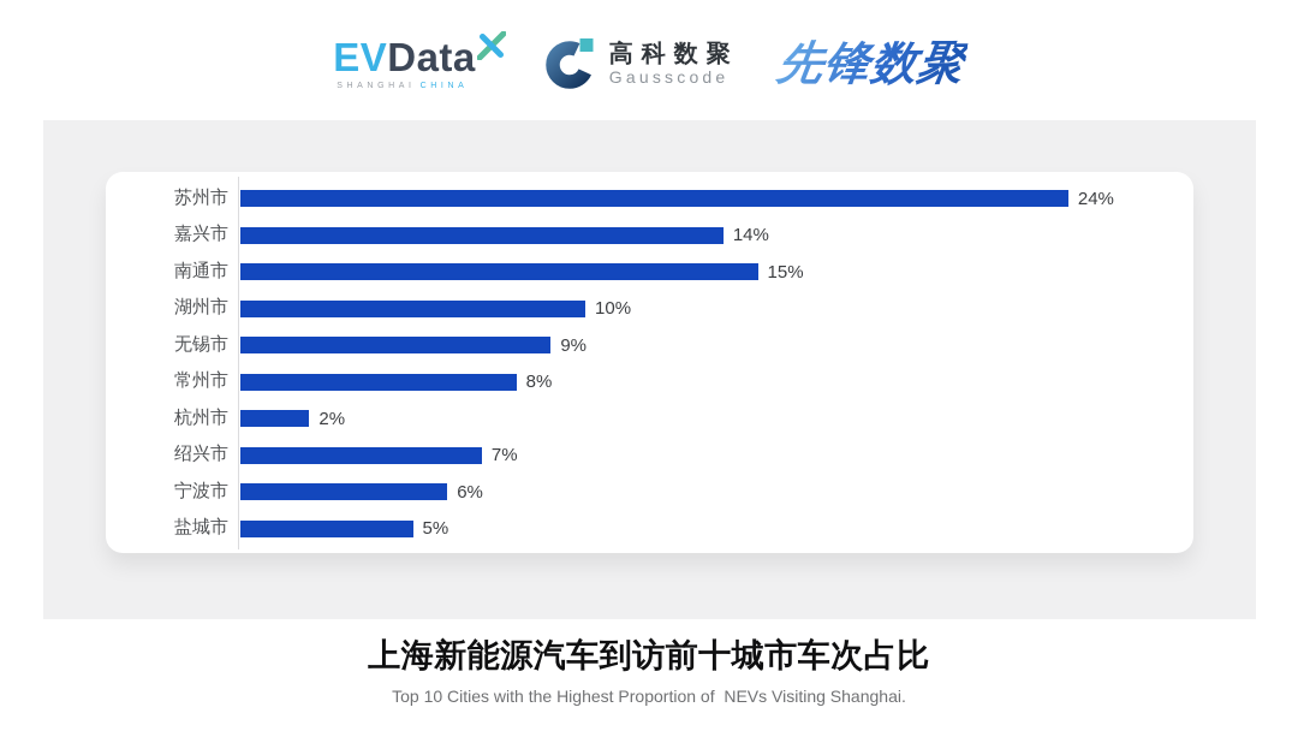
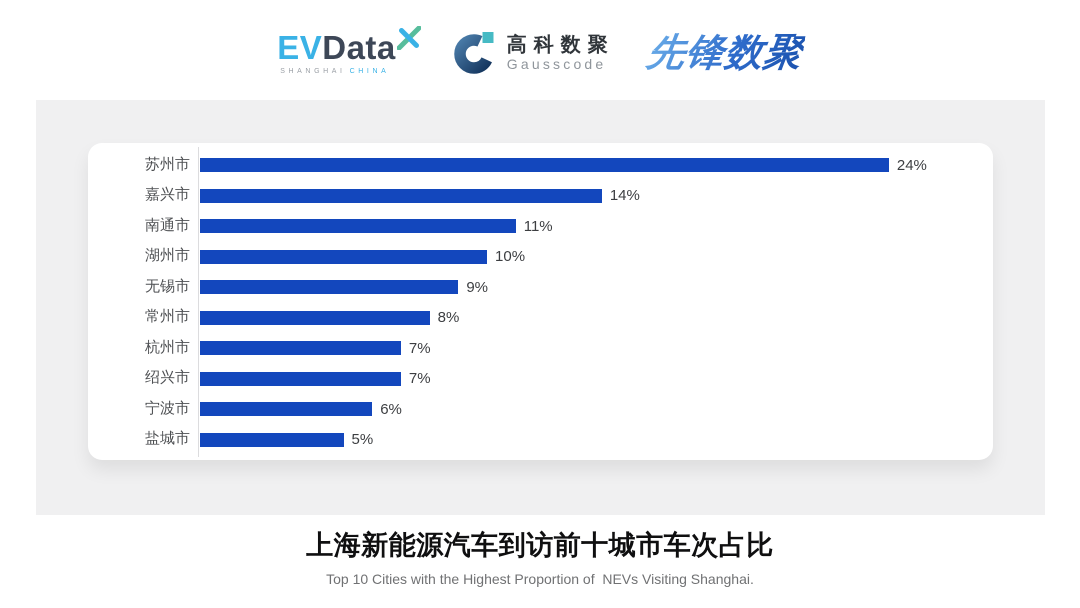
南通市: 15% -> 11%
杭州市: 2% -> 7%
